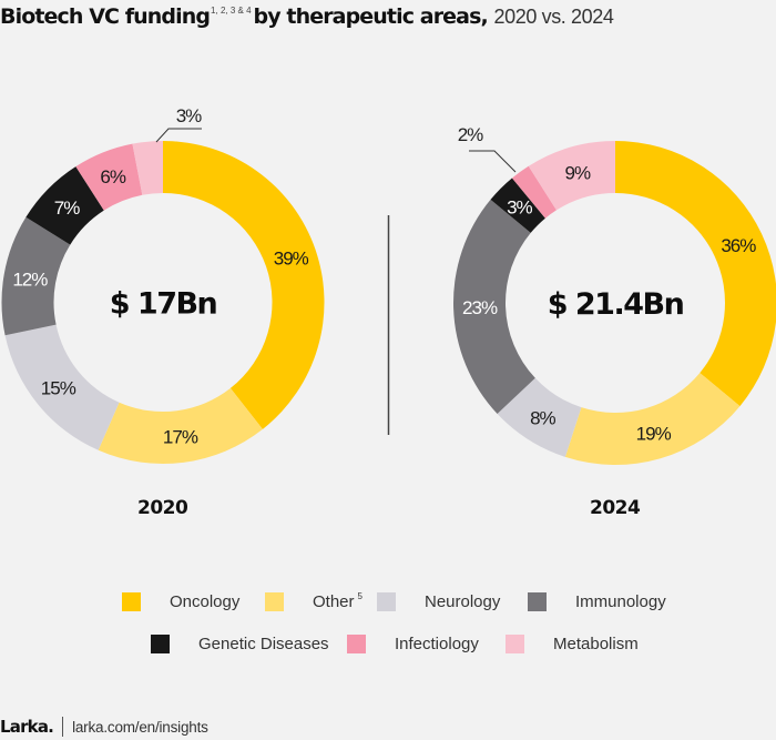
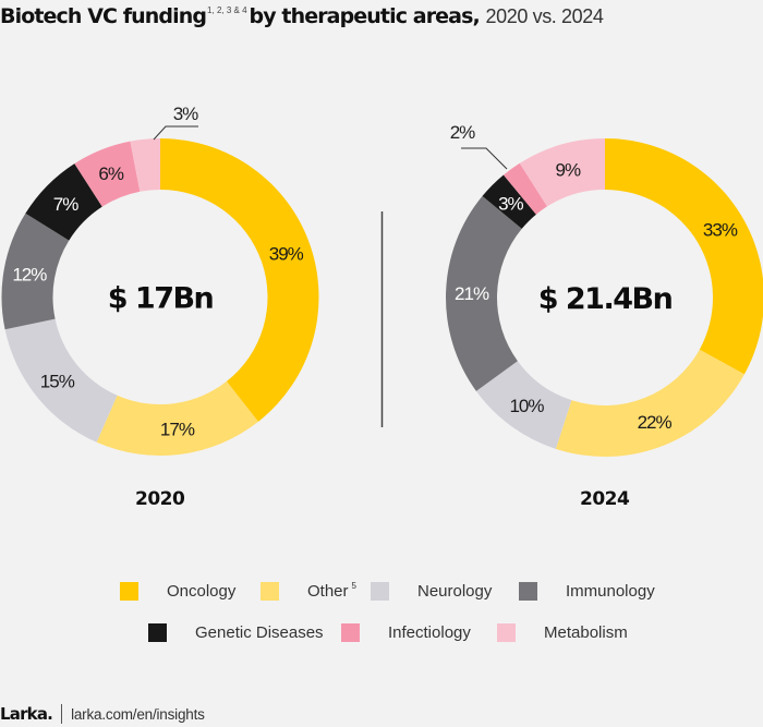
2024/Oncology: 36% -> 33%
2024/Other: 19% -> 22%
2024/Neurology: 8% -> 10%
2024/Immunology: 23% -> 21%
